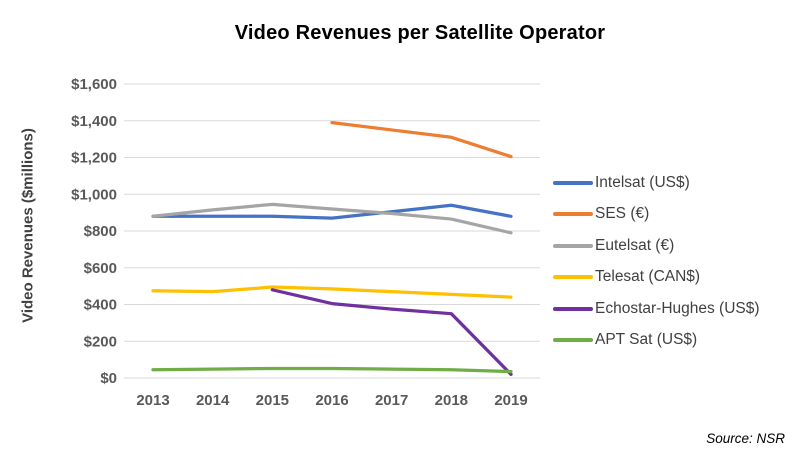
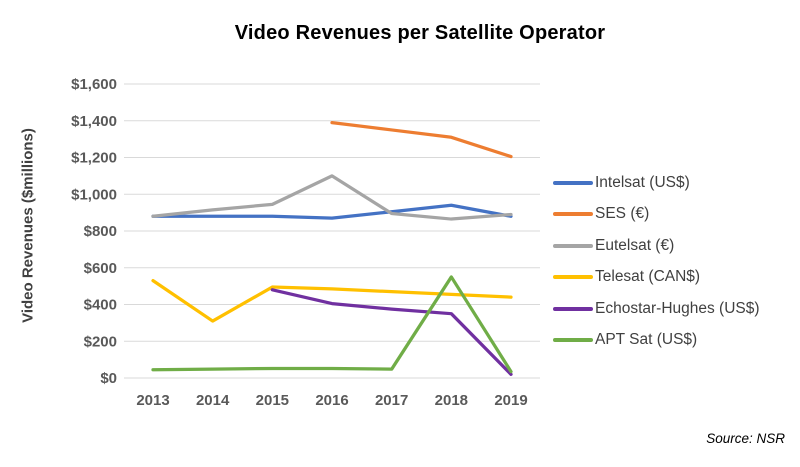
Telesat (CAN$)/2013: $480 -> $530
Telesat (CAN$)/2014: $470 -> $310
Eutelsat (€)/2016: $920 -> $1100
APT Sat (US$)/2018: $40 -> $550
Eutelsat (€)/2019: $790 -> $890
